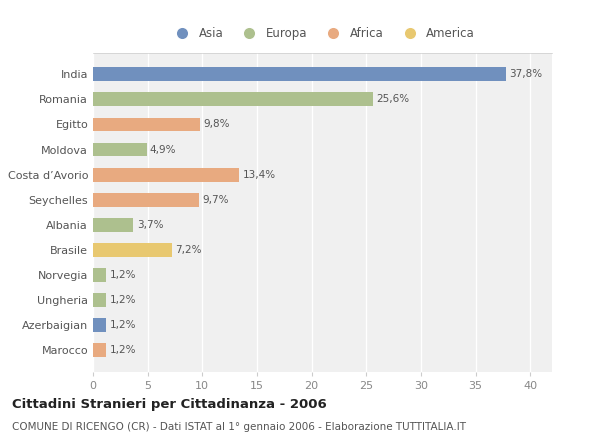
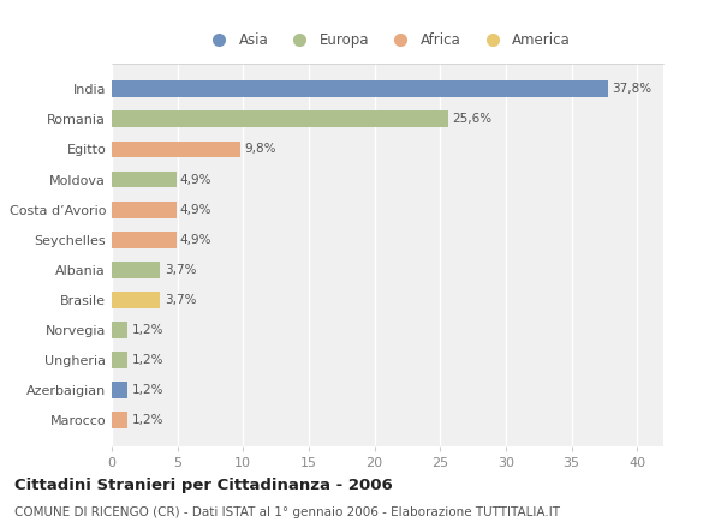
Costa d’Avorio: 13,4% -> 4,9%
Seychelles: 9,7% -> 4,9%
Brasile: 7,2% -> 3,7%
